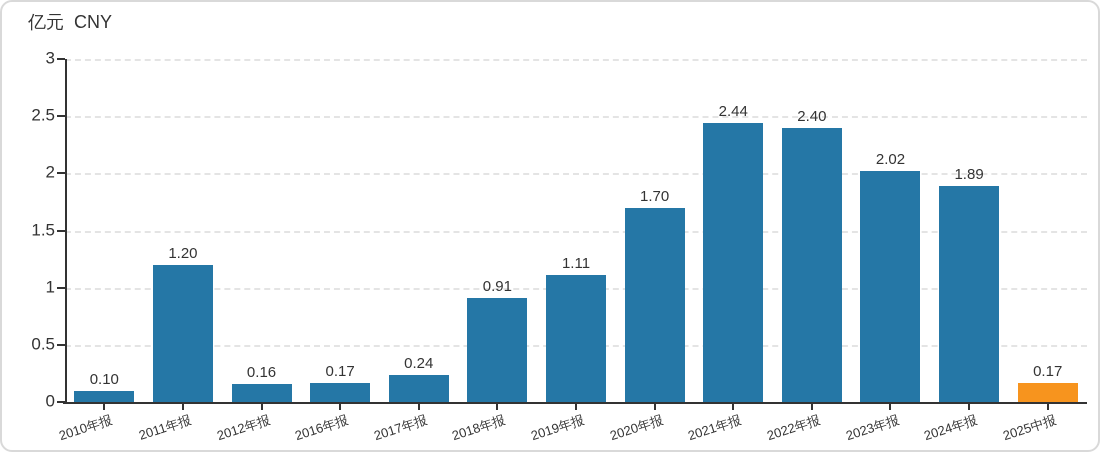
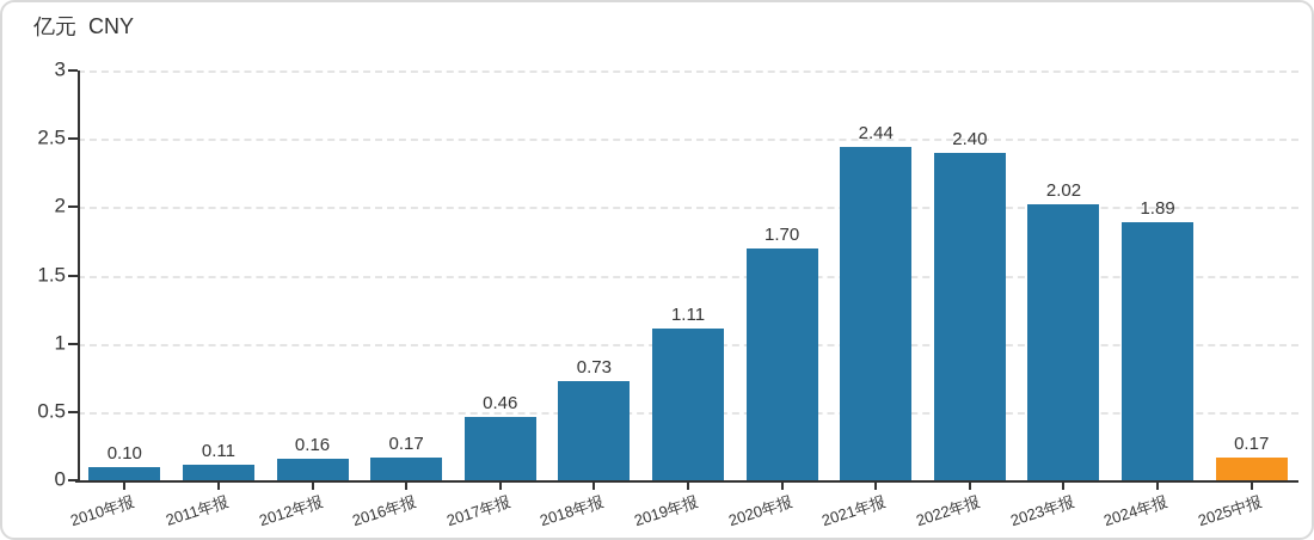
2011年报: 1.20 -> 0.11
2017年报: 0.24 -> 0.46
2018年报: 0.91 -> 0.73
